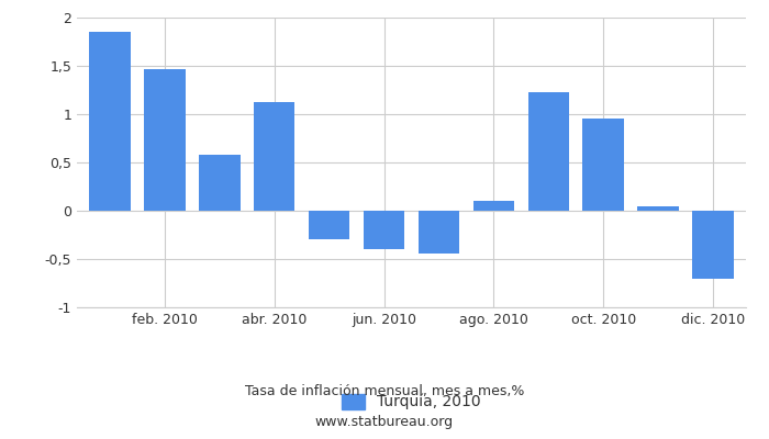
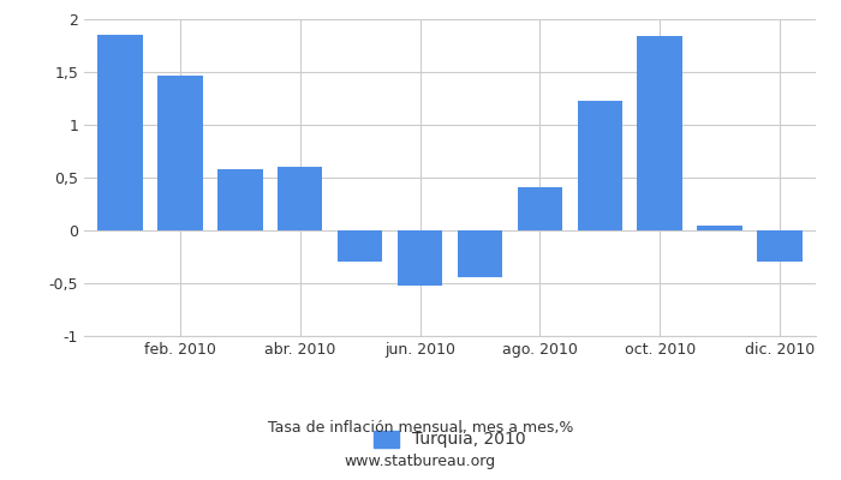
abr. 2010: 1,12 -> 0,60
jun. 2010: -0,40 -> -0,52
ago. 2010: 0,10 -> 0,41
oct. 2010: 0,96 -> 1,84
dic. 2010: -0,70 -> -0,30
